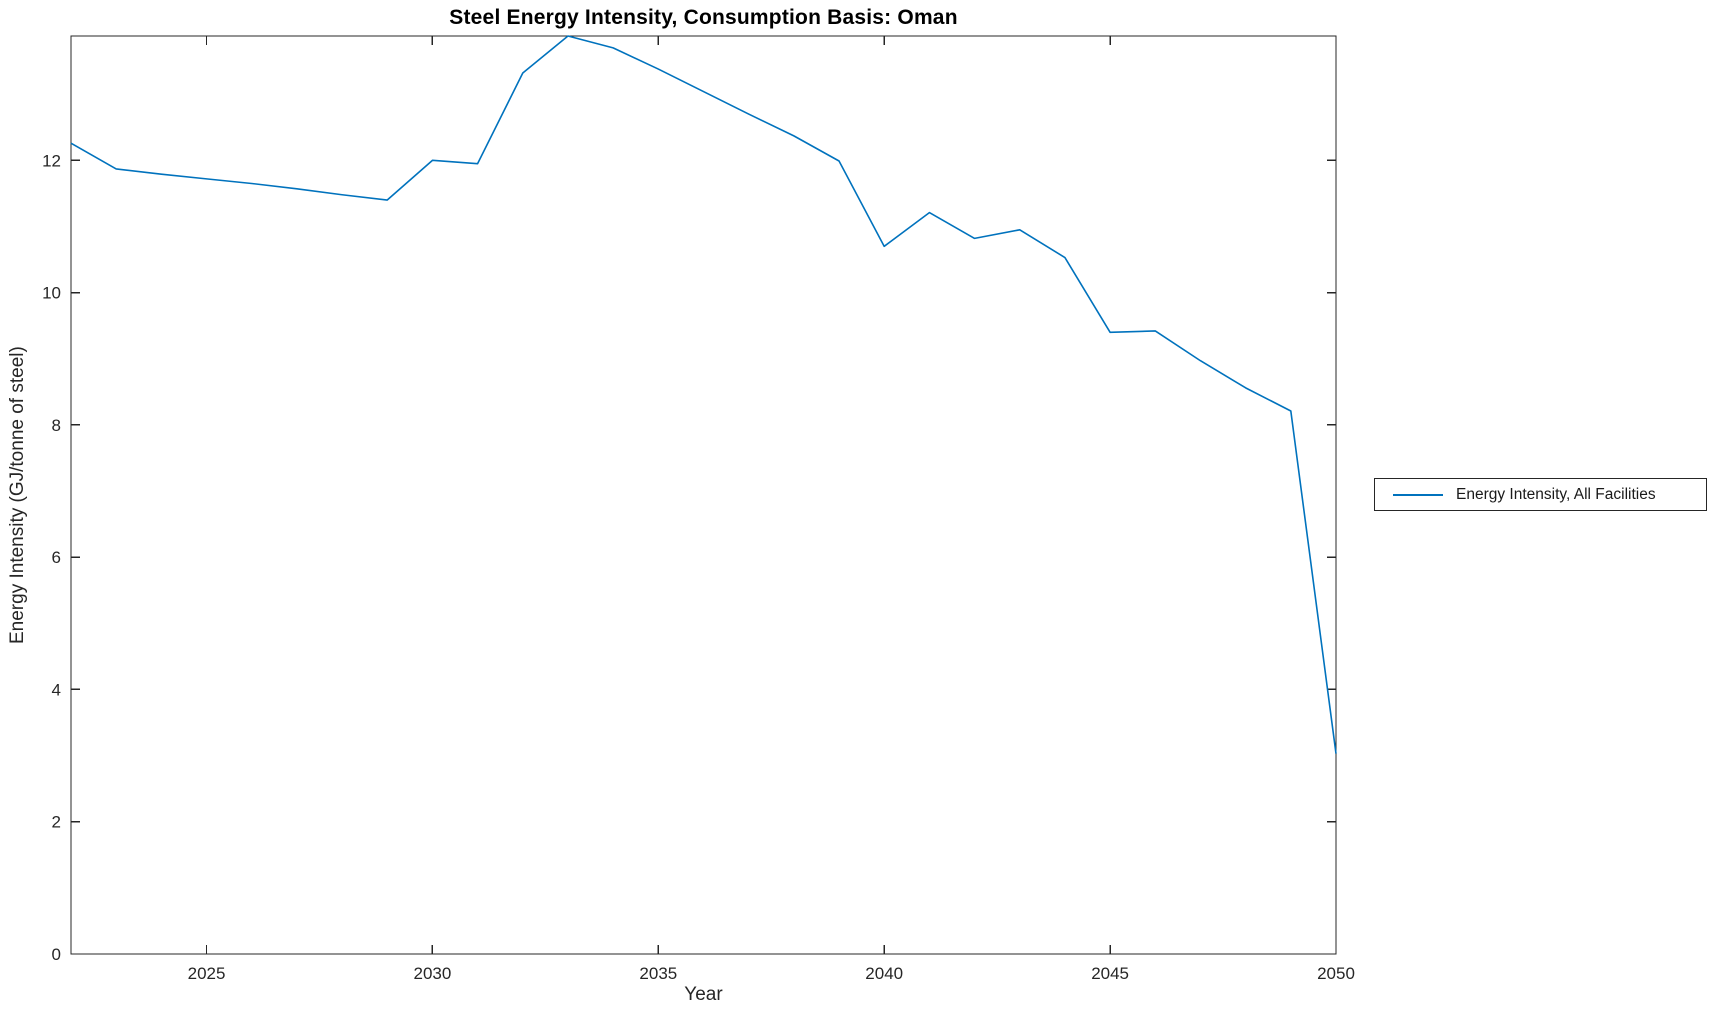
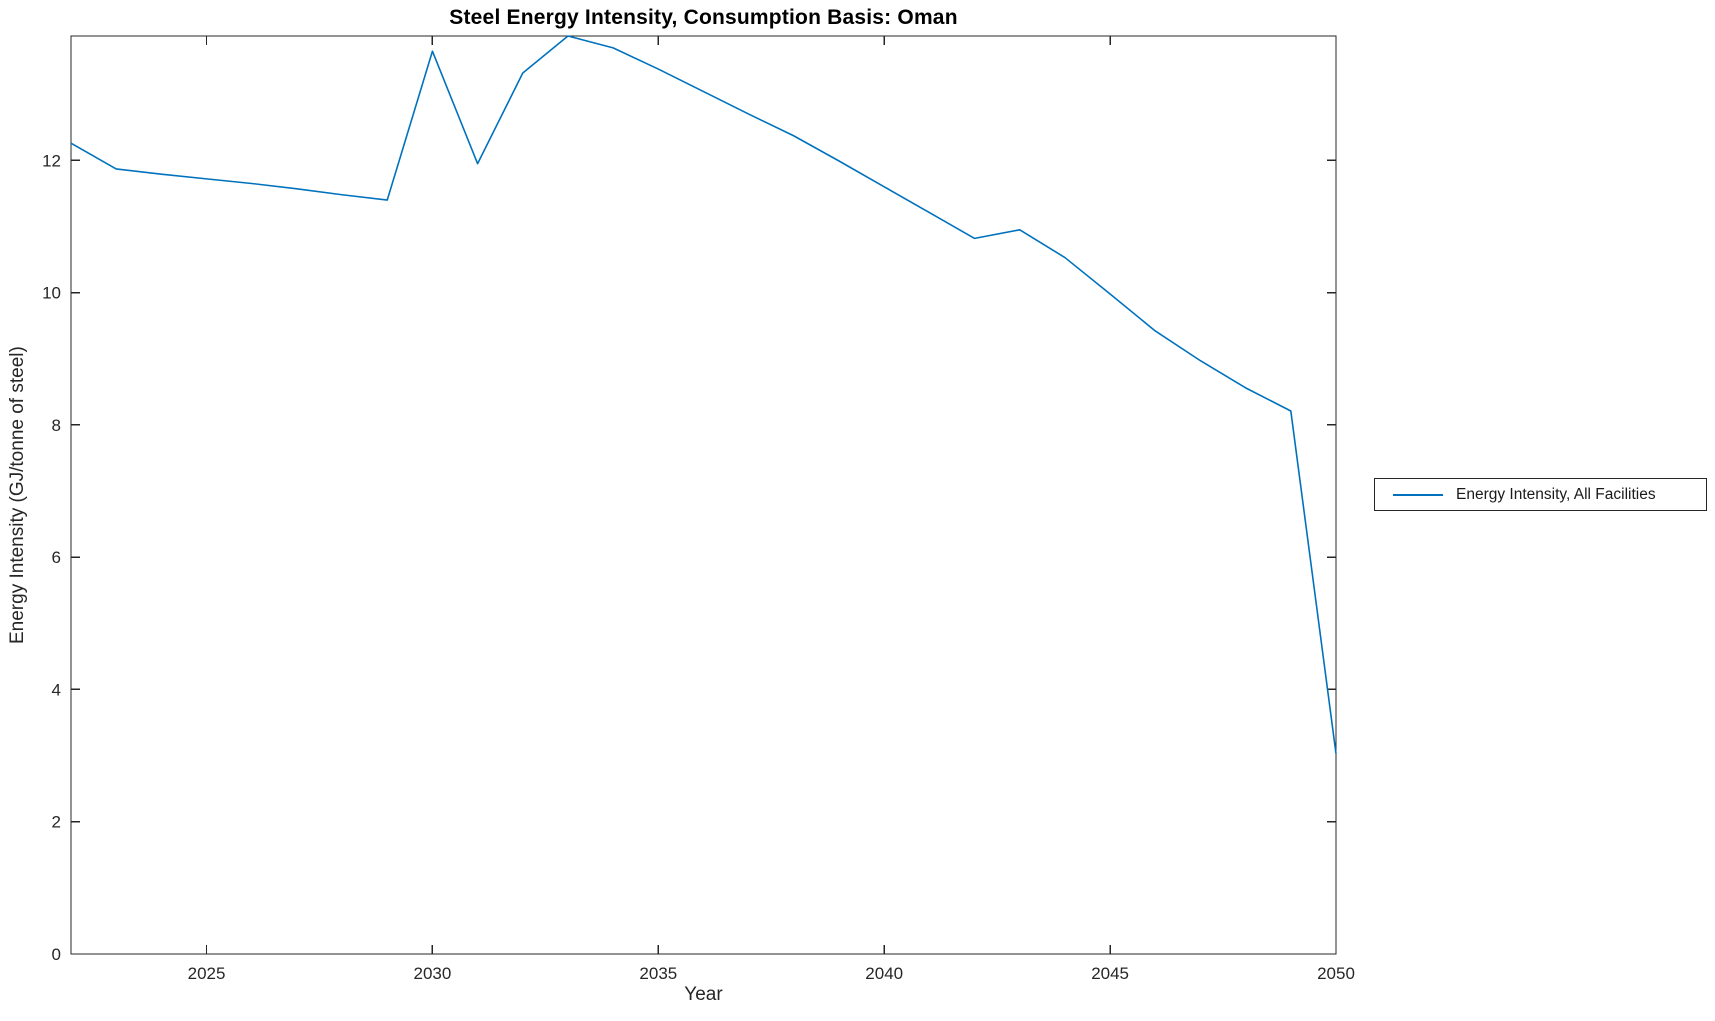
2030: 12.0 -> 13.7
2040: 10.7 -> 11.6
2045: 9.4 -> 10.0
